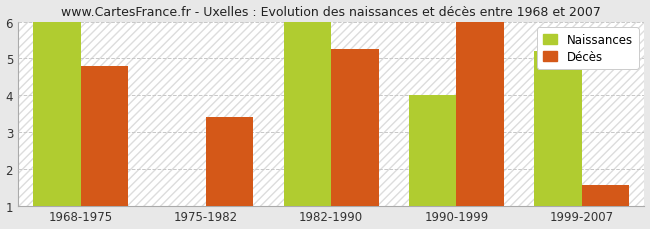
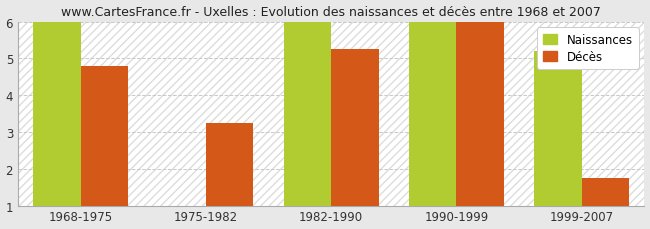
Décès/1975-1982: 3.40 -> 3.25
Naissances/1990-1999: 4.00 -> 6.00
Décès/1999-2007: 1.55 -> 1.75
